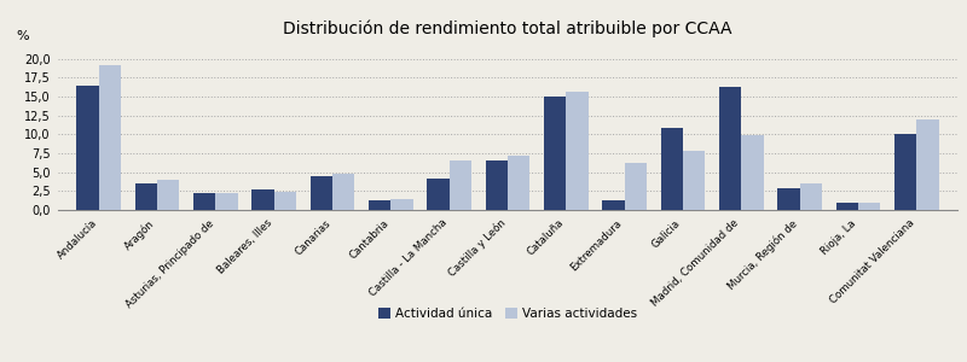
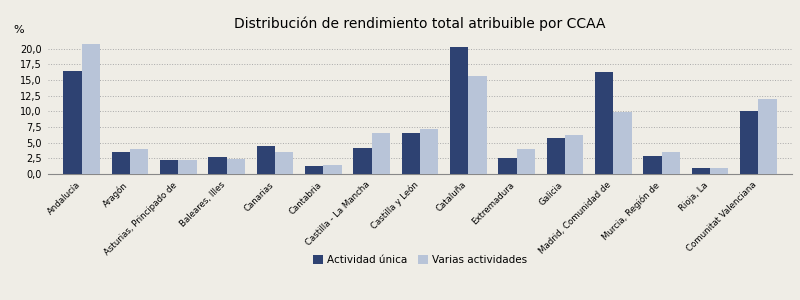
Varias actividades/Andalucía: 19,2 -> 20,7
Varias actividades/Canarias: 4,8 -> 3,5
Actividad única/Cataluña: 15,0 -> 20,2
Actividad única/Extremadura: 1,2 -> 2,5
Varias actividades/Extremadura: 6,2 -> 4,0
Actividad única/Galicia: 10,8 -> 5,7
Varias actividades/Galicia: 7,8 -> 6,2
